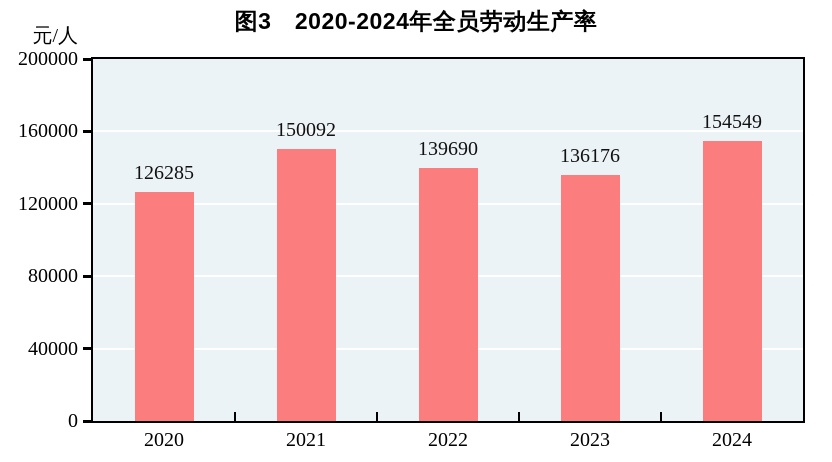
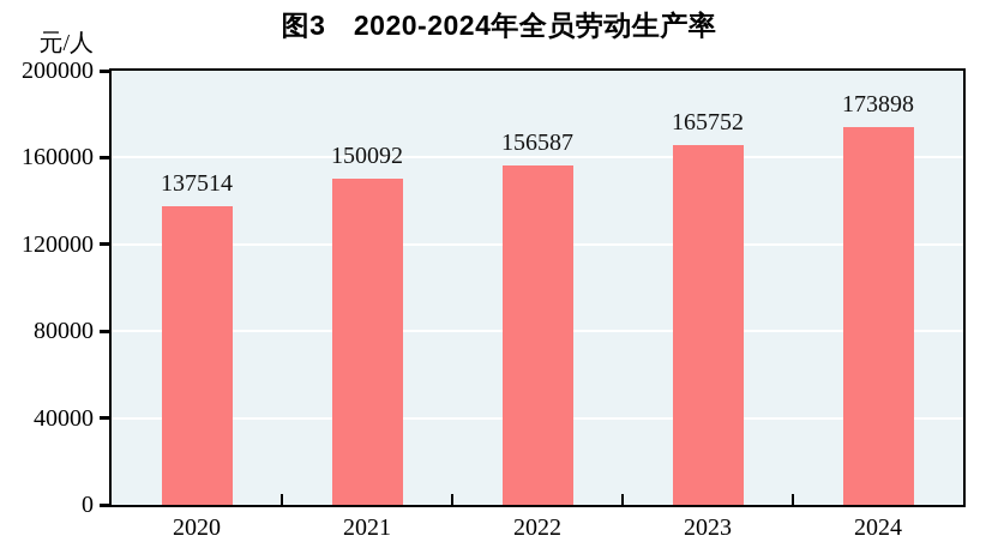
2020: 126285 -> 137514
2022: 139690 -> 156587
2023: 136176 -> 165752
2024: 154549 -> 173898
